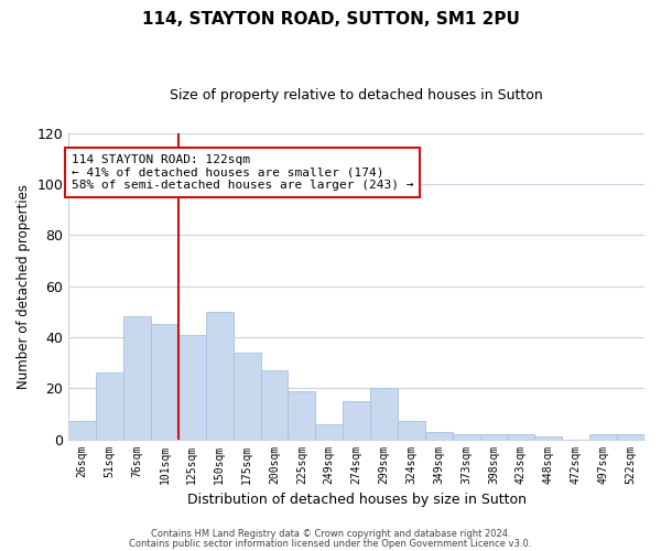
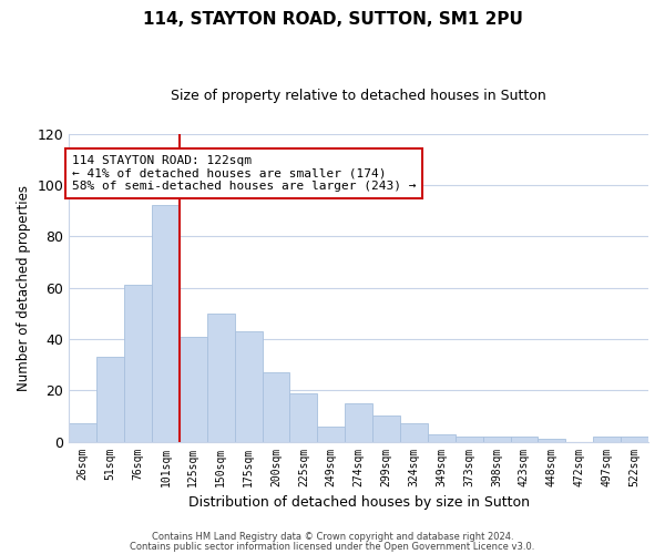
51sqm: 26 -> 33
76sqm: 48 -> 61
101sqm: 45 -> 92
175sqm: 34 -> 43
299sqm: 20 -> 10
